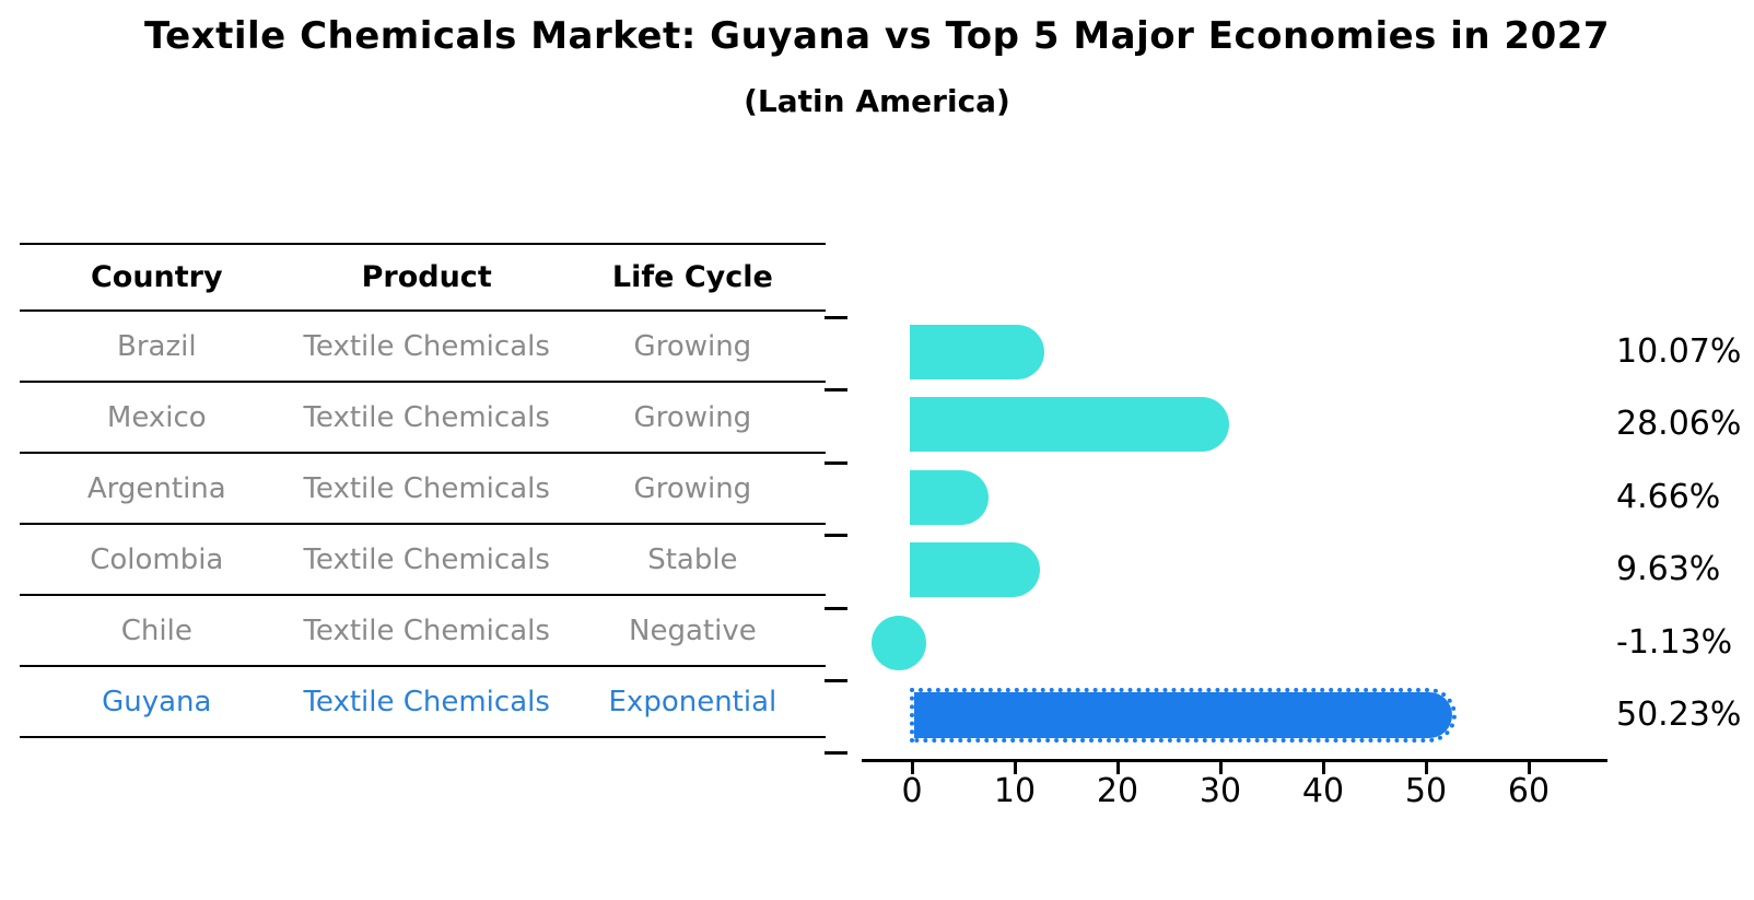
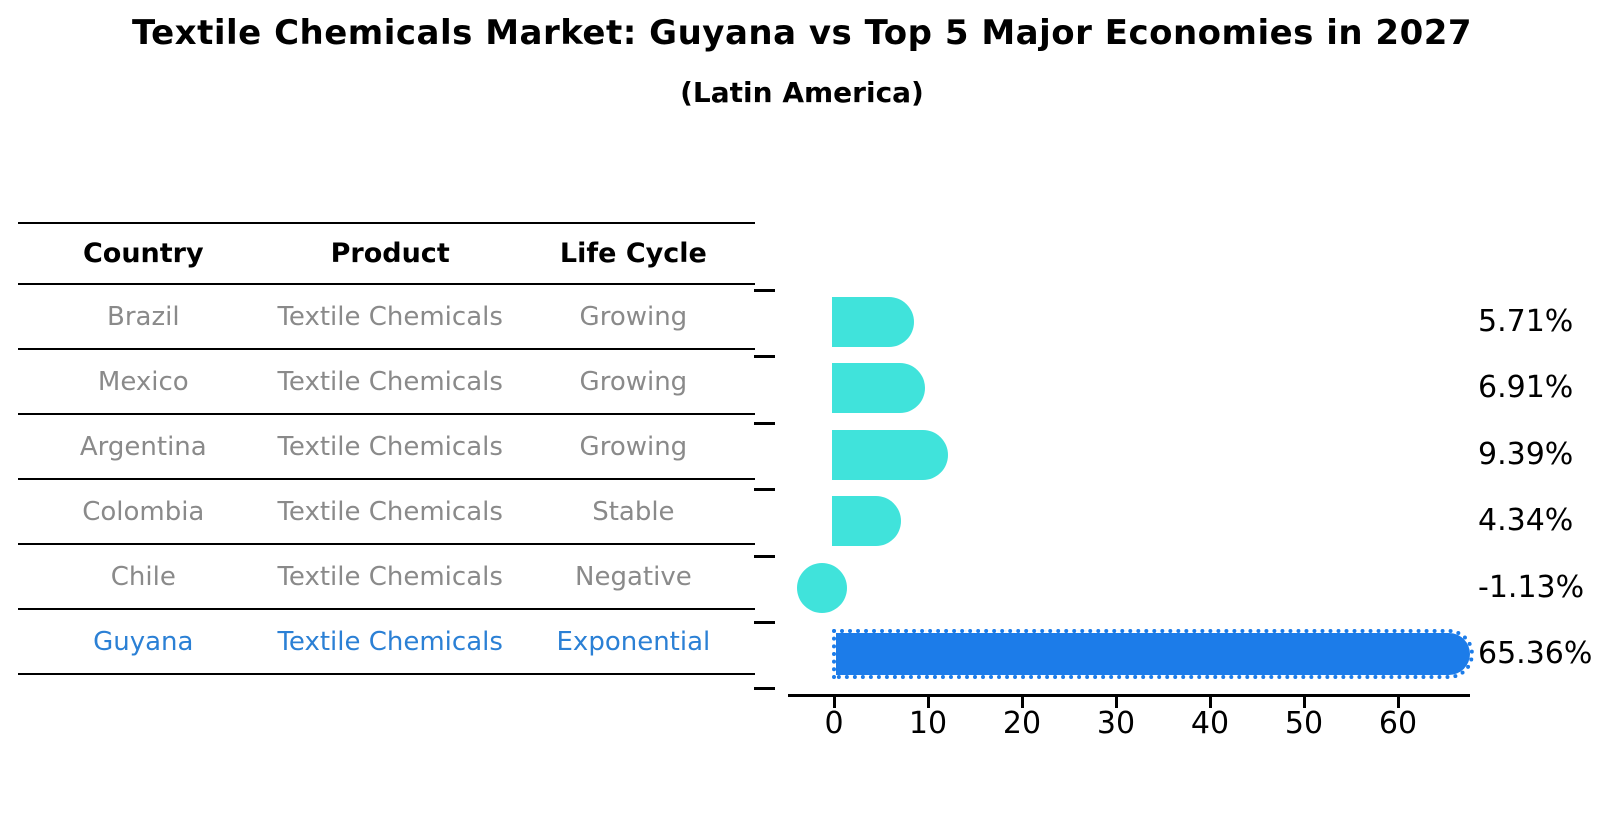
Brazil: 10.07% -> 5.71%
Mexico: 28.06% -> 6.91%
Argentina: 4.66% -> 9.39%
Colombia: 9.63% -> 4.34%
Guyana: 50.23% -> 65.36%
